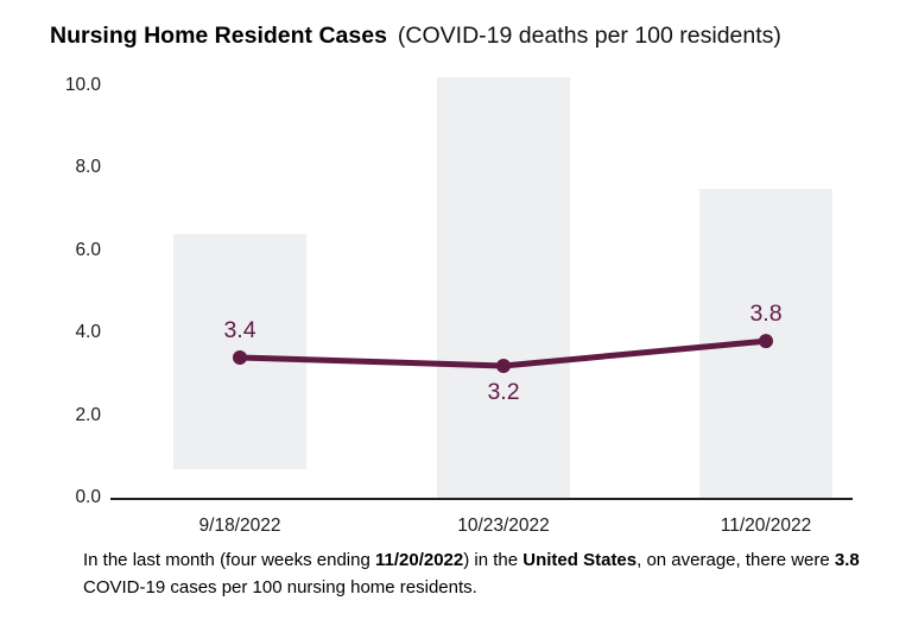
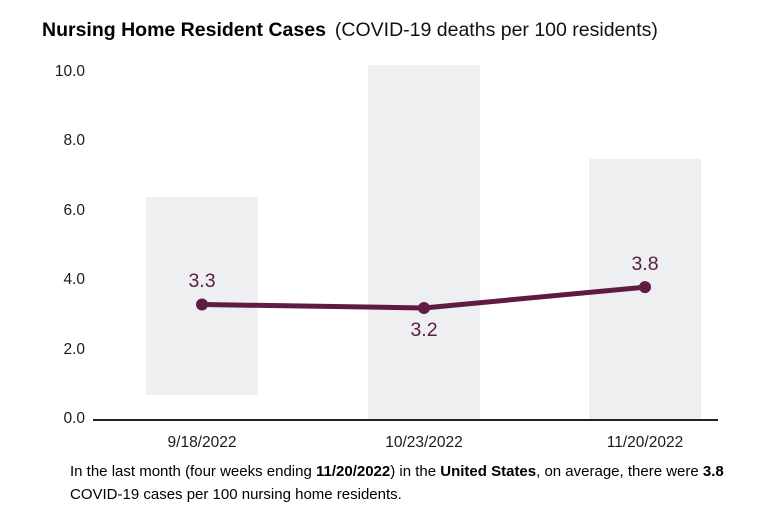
9/18/2022: 3.4 -> 3.3
